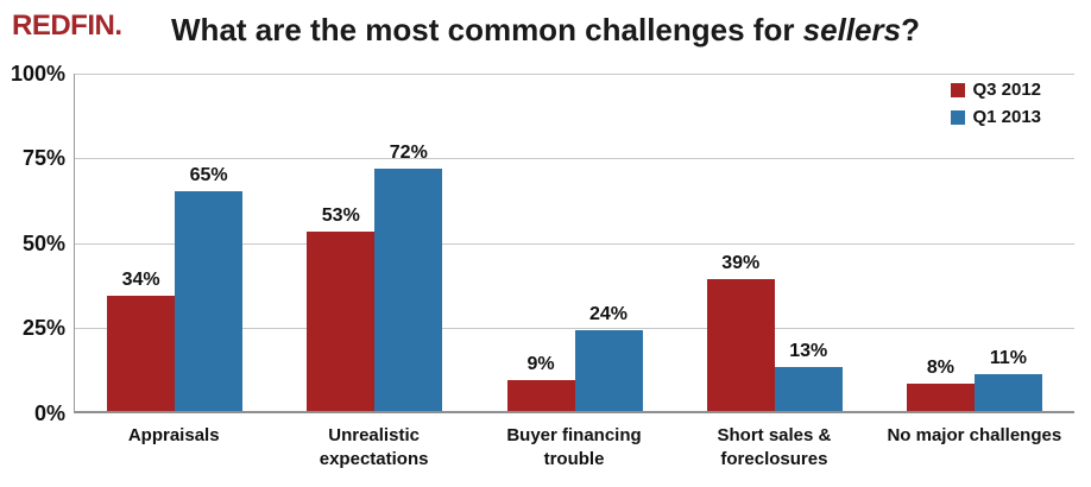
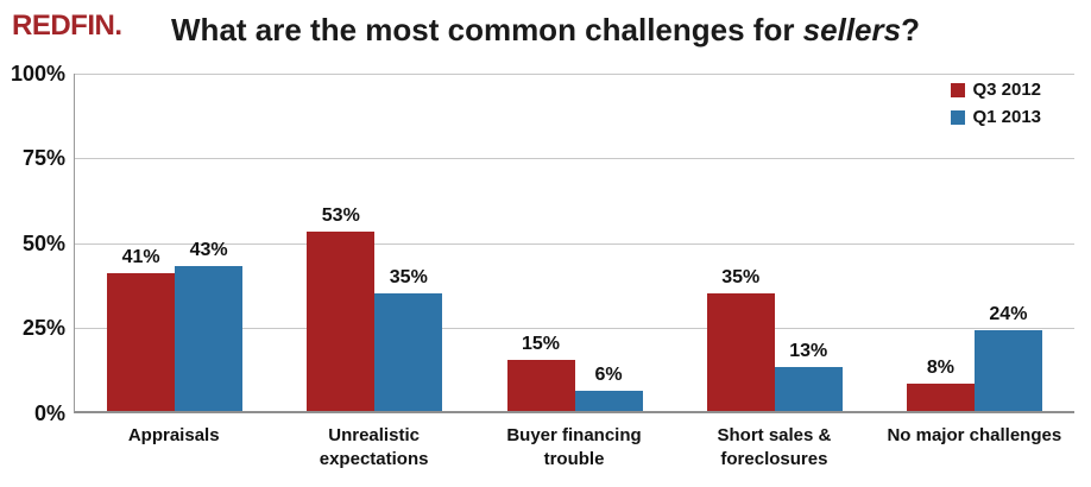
Q3 2012/Appraisals: 34% -> 41%
Q1 2013/Appraisals: 65% -> 43%
Q1 2013/Unrealistic expectations: 72% -> 35%
Q3 2012/Buyer financing trouble: 9% -> 15%
Q1 2013/Buyer financing trouble: 24% -> 6%
Q3 2012/Short sales & foreclosures: 39% -> 35%
Q1 2013/No major challenges: 11% -> 24%
